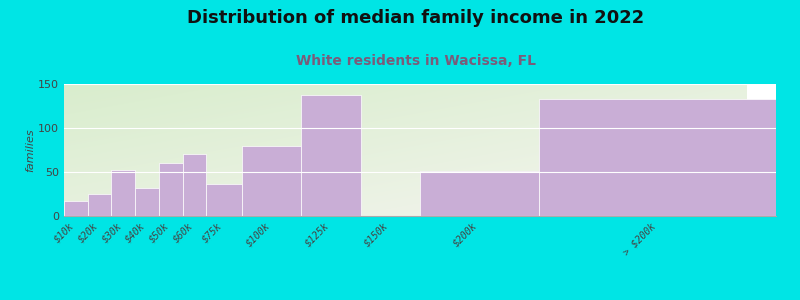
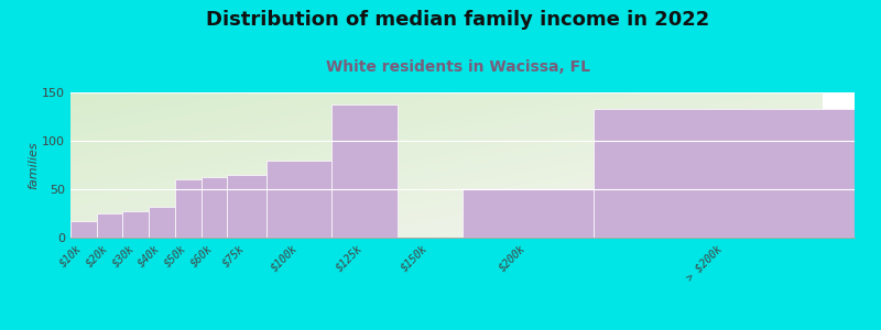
$30k: 52 -> 27
$60k: 70 -> 62
$75k: 36 -> 65
